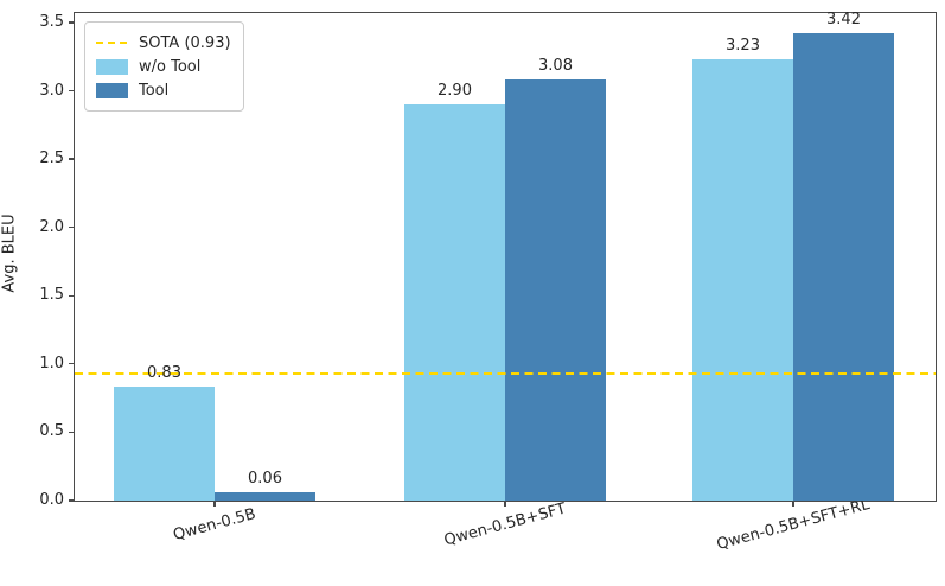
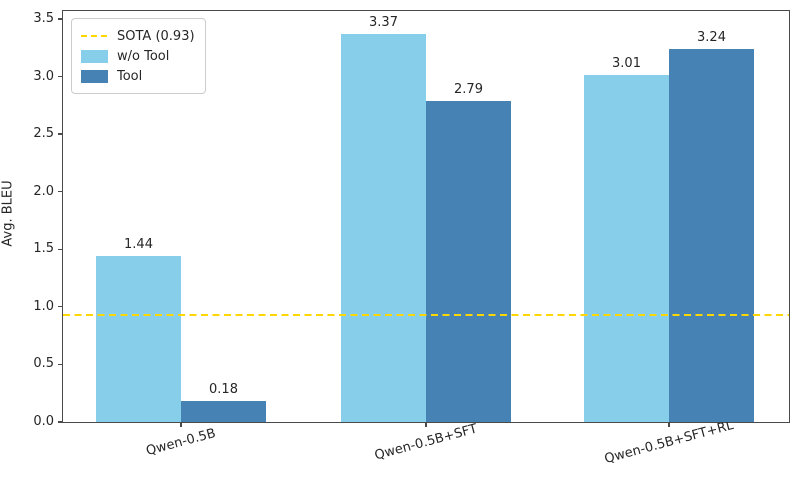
w/o Tool/Qwen-0.5B: 0.83 -> 1.44
Tool/Qwen-0.5B: 0.06 -> 0.18
w/o Tool/Qwen-0.5B+SFT: 2.90 -> 3.37
Tool/Qwen-0.5B+SFT: 3.08 -> 2.79
w/o Tool/Qwen-0.5B+SFT+RL: 3.23 -> 3.01
Tool/Qwen-0.5B+SFT+RL: 3.42 -> 3.24
